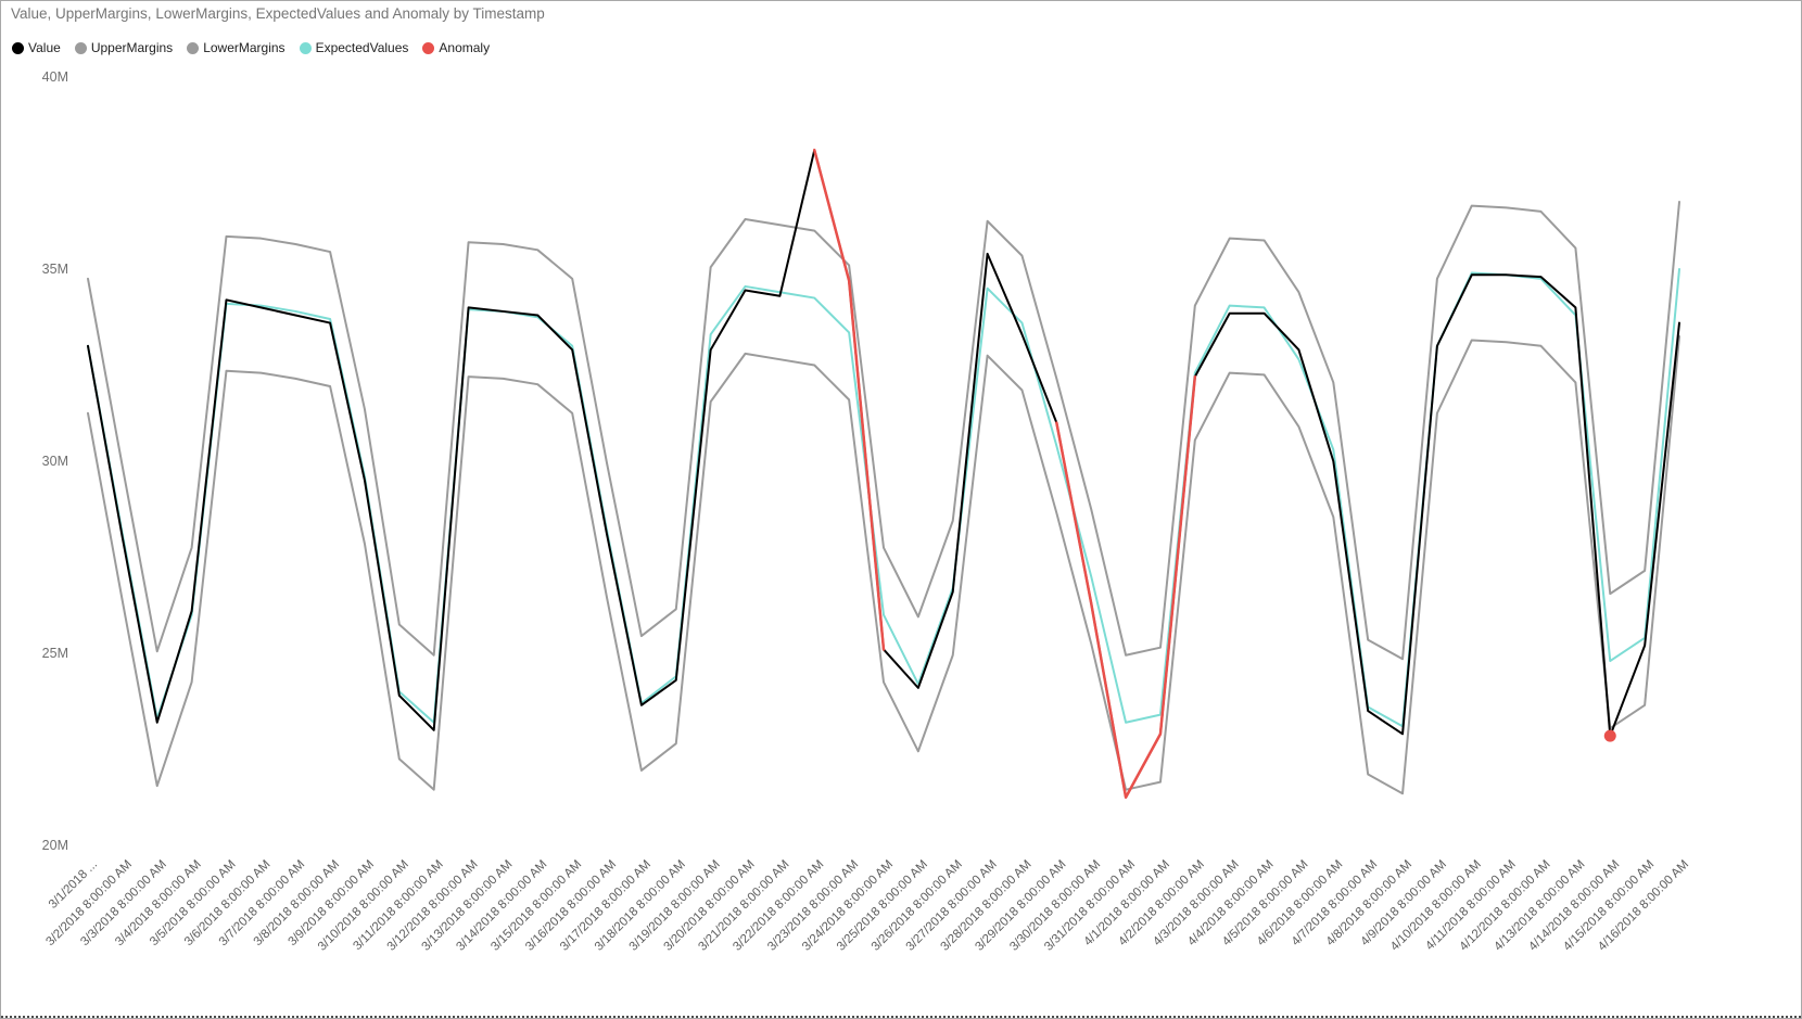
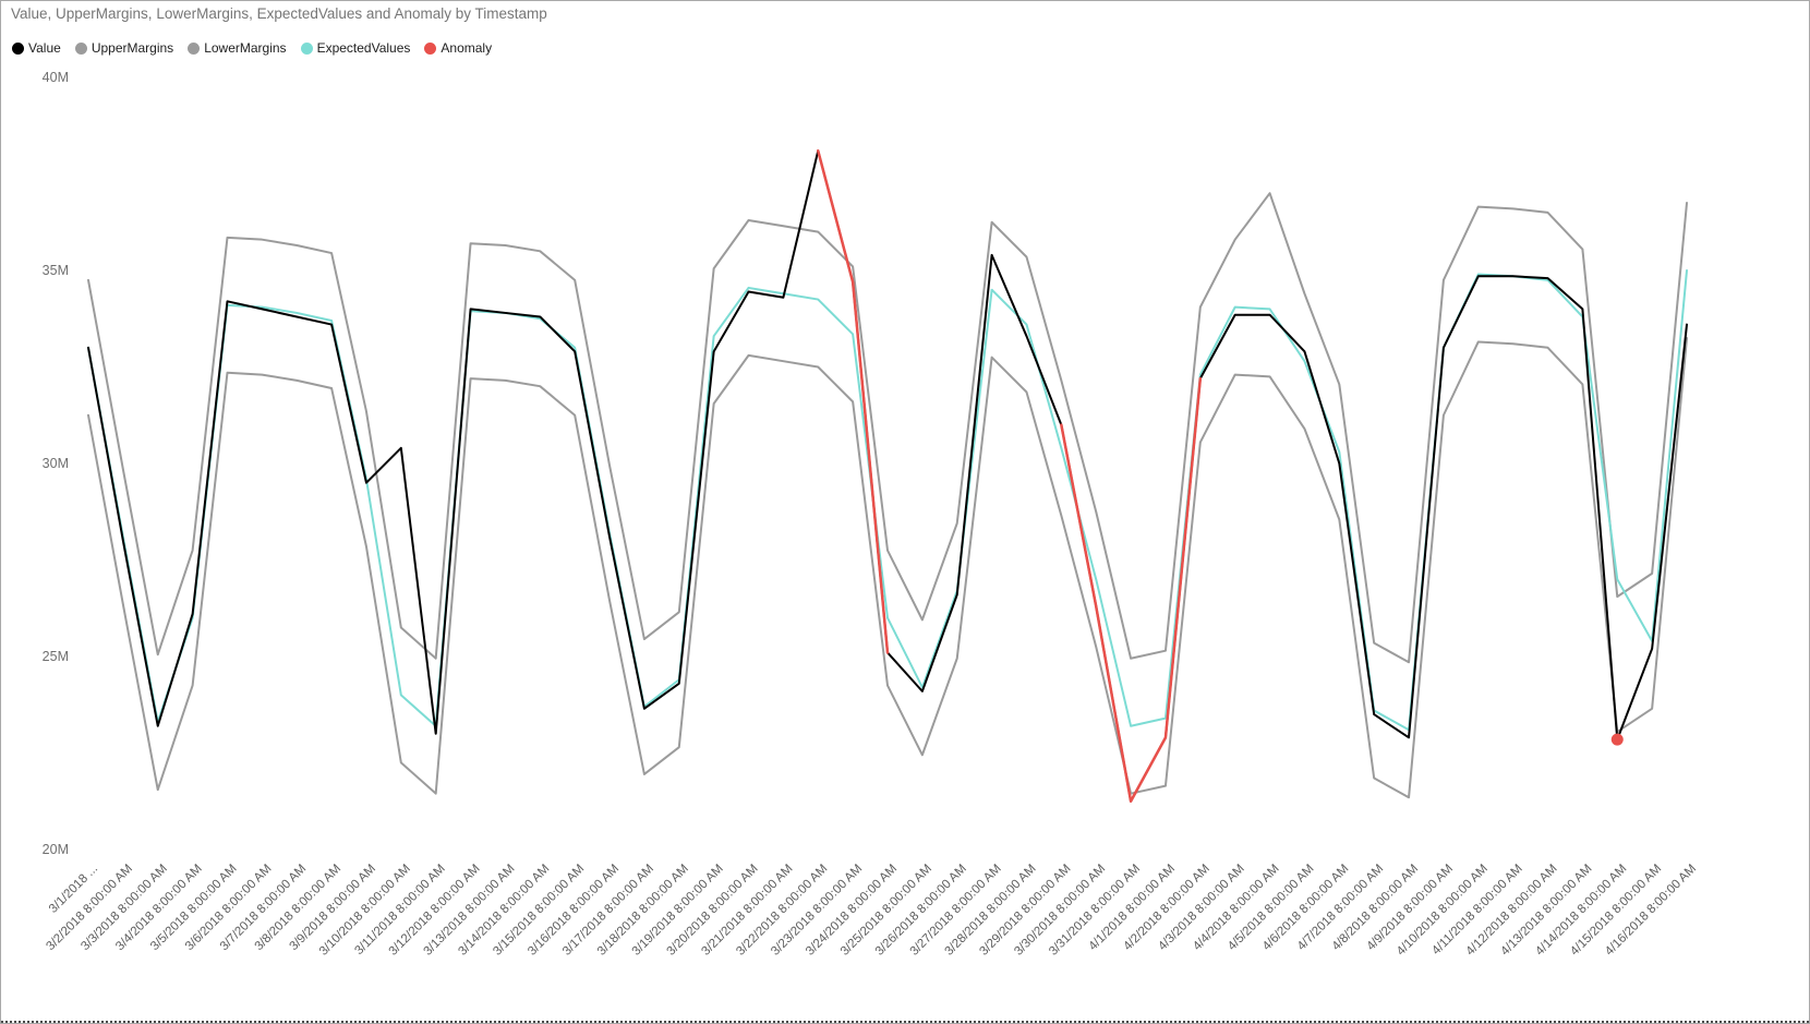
Value/3/10/2018 8:00:00 AM: 23.9M -> 30.4M
UpperMargins/4/4/2018 8:00:00 AM: 35.8M -> 37.0M
ExpectedValues/4/14/2018 8:00:00 AM: 24.8M -> 27.0M
